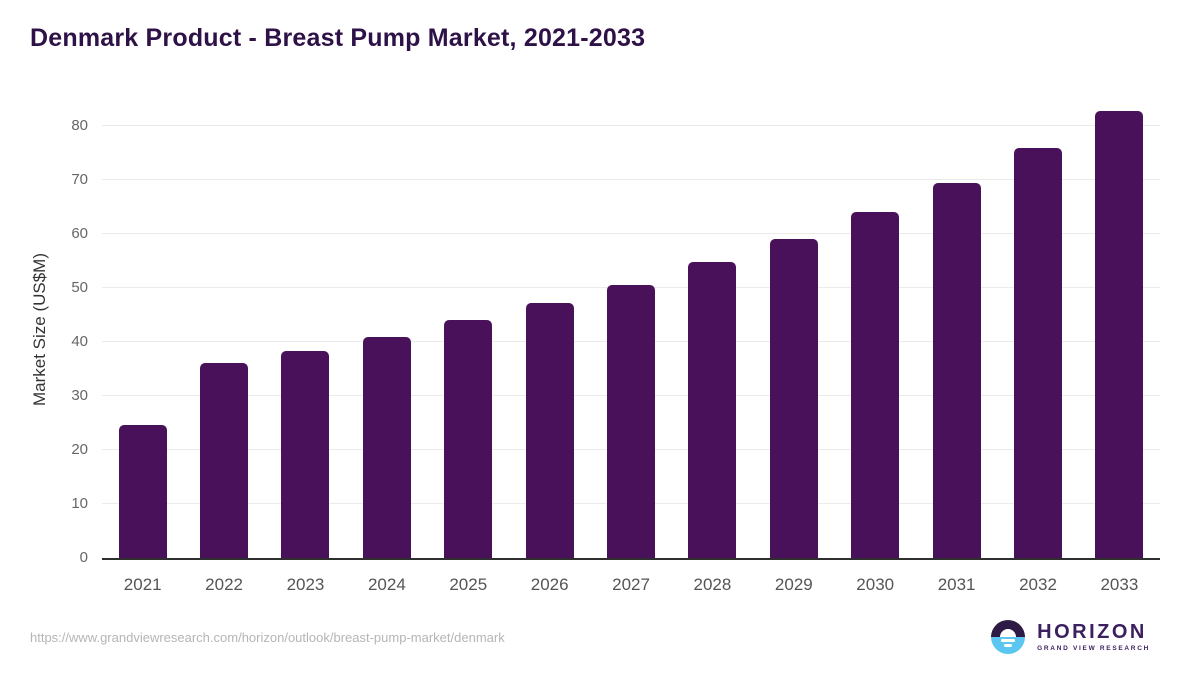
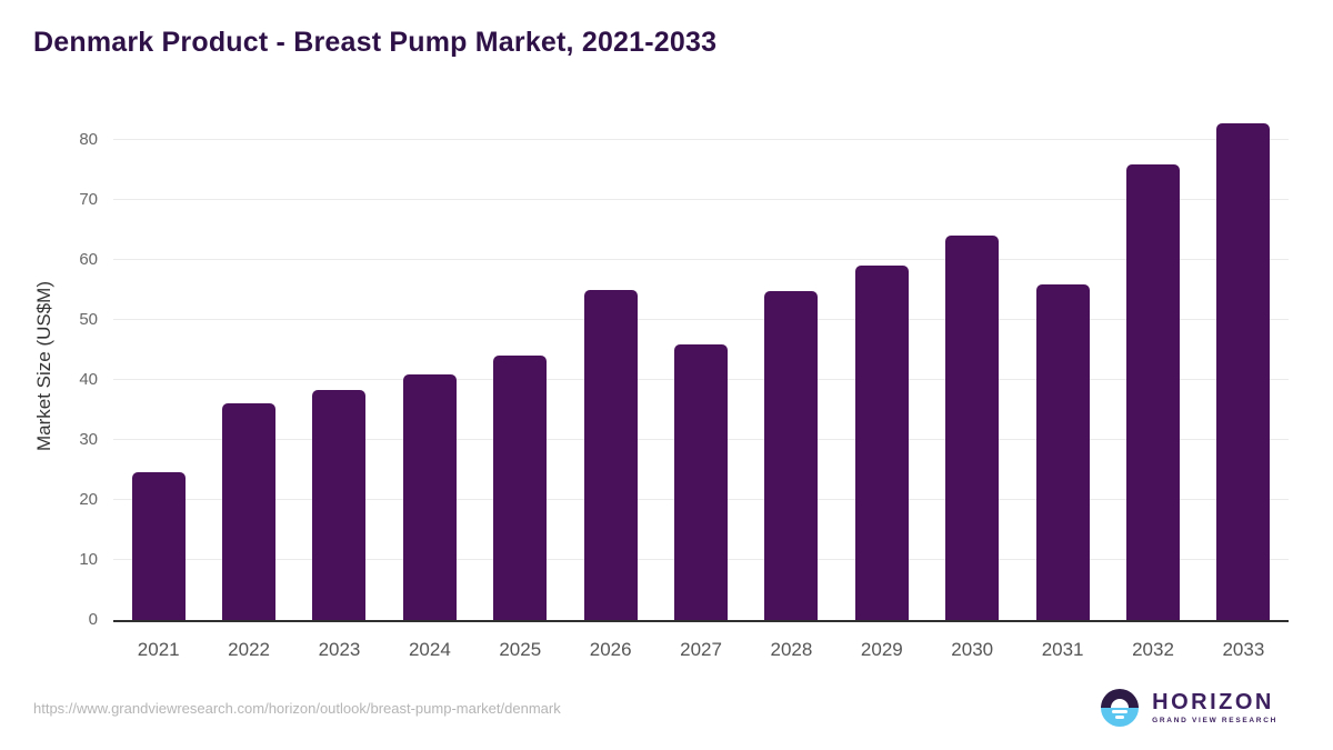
2026: 47 -> 55
2027: 51 -> 46
2031: 70 -> 56
